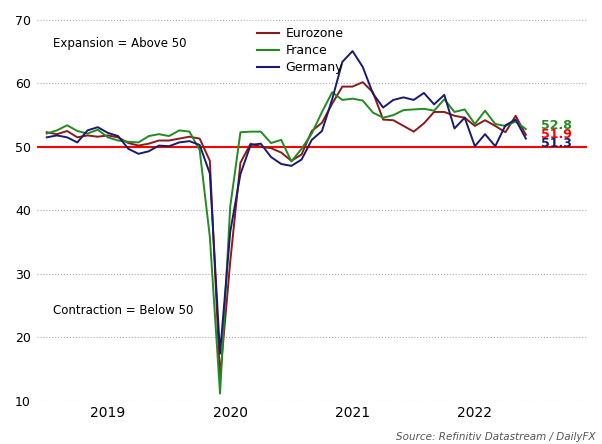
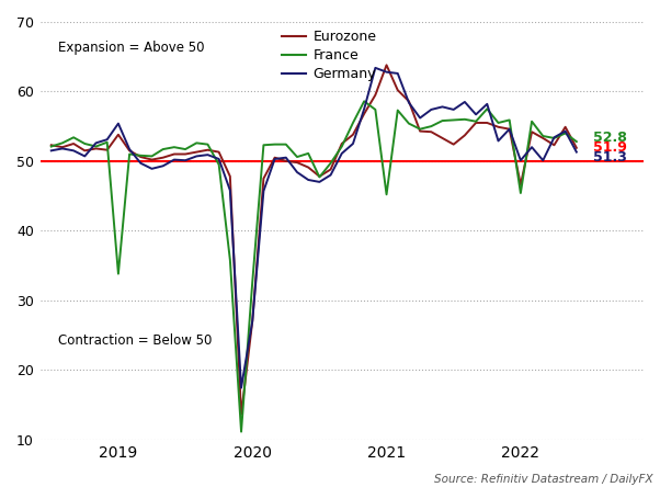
Eurozone/2019: 51.8 -> 53.8
France/2019: 51.5 -> 33.8
Germany/2019: 52.2 -> 55.4
Eurozone/2020: 31.9 -> 27.0
France/2020: 40.6 -> 32.6
Germany/2020: 36.6 -> 27.0
Eurozone/2021: 59.5 -> 63.8
France/2021: 57.6 -> 45.2
Germany/2021: 65.1 -> 62.8
Eurozone/2022: 53.3 -> 46.6
France/2022: 53.6 -> 45.4
